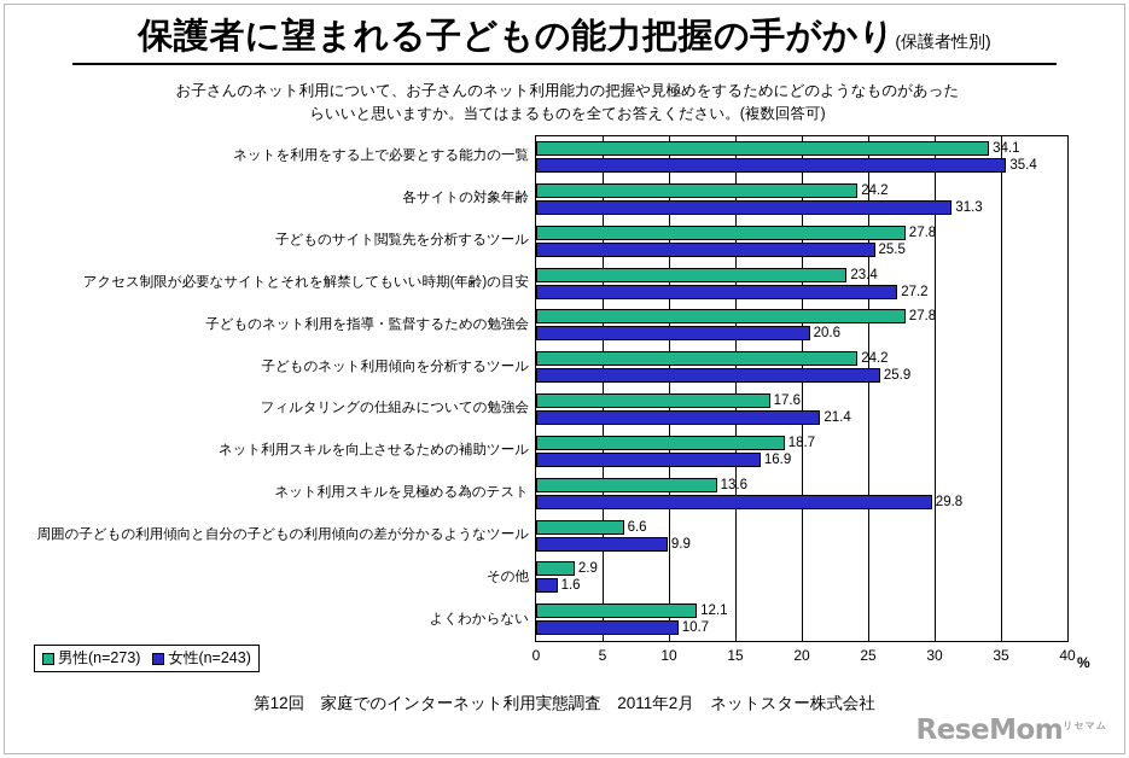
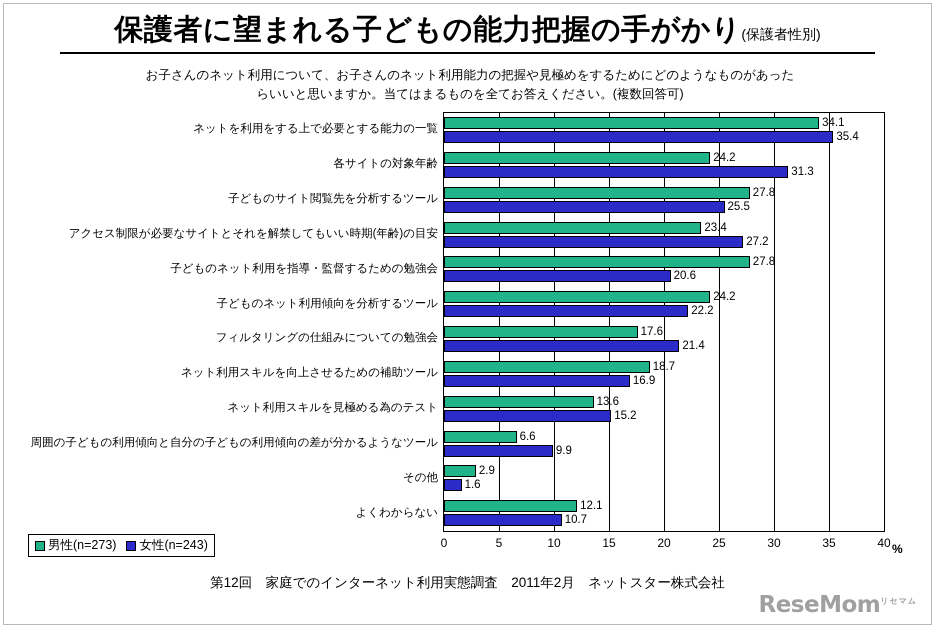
女性(n=243)/子どものネット利用傾向を分析するツール: 25.9 -> 22.2
女性(n=243)/ネット利用スキルを見極める為のテスト: 29.8 -> 15.2
